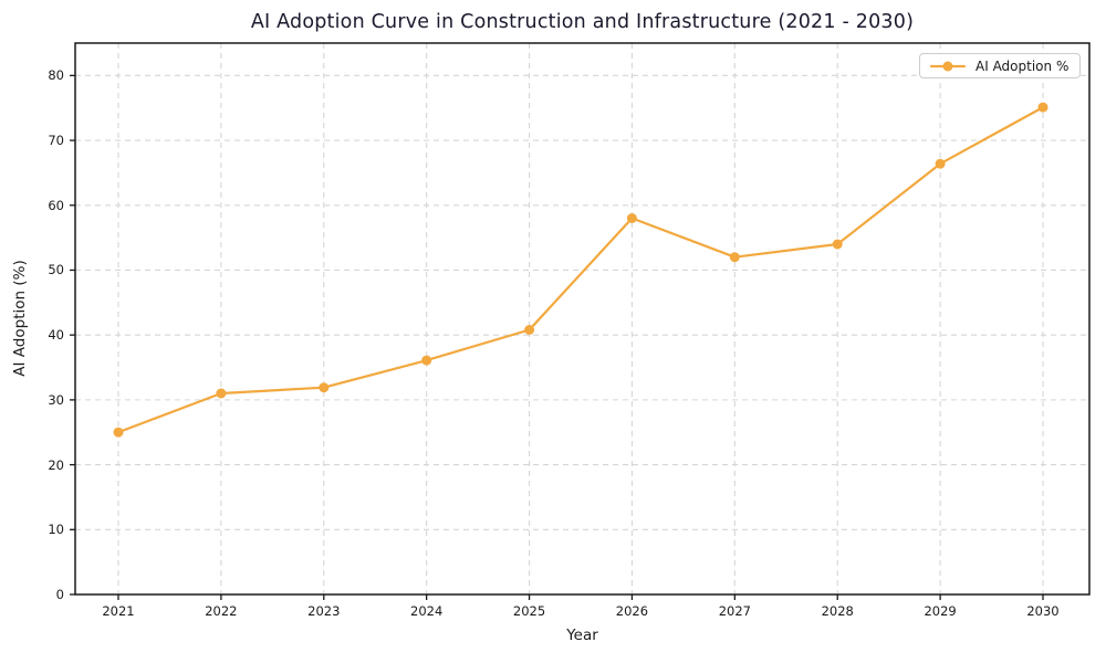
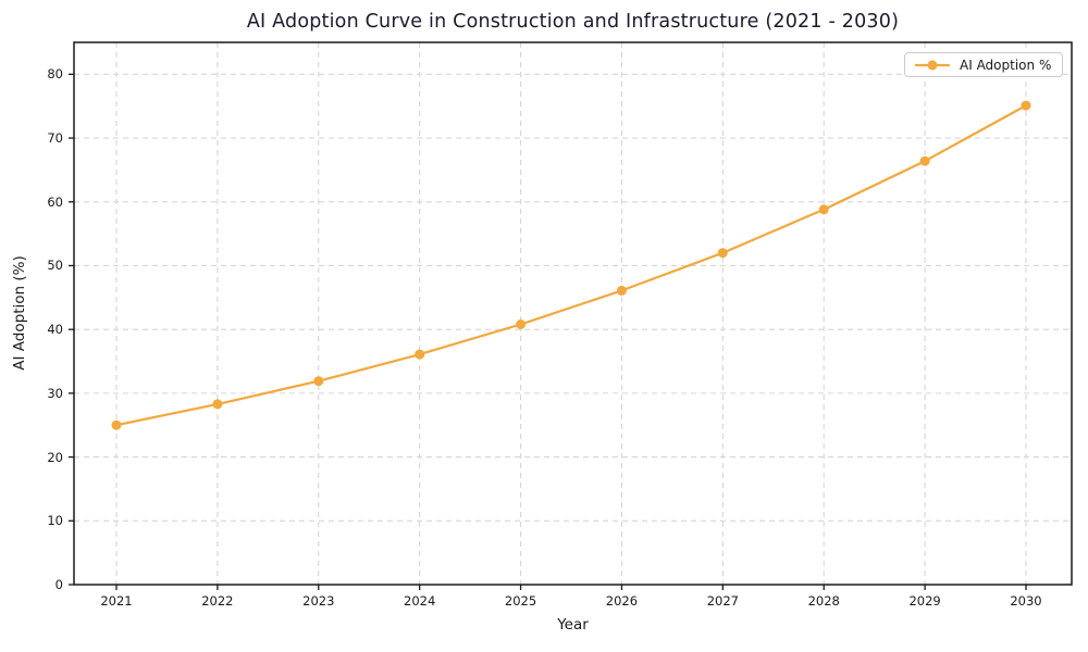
2022: 31 -> 28
2026: 58 -> 46
2028: 54 -> 59
